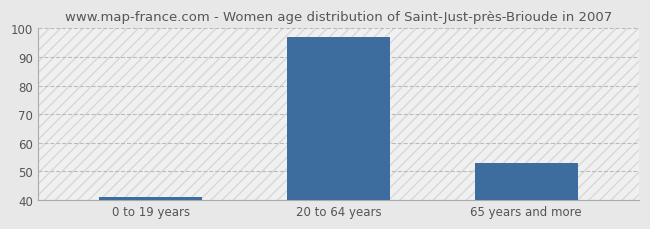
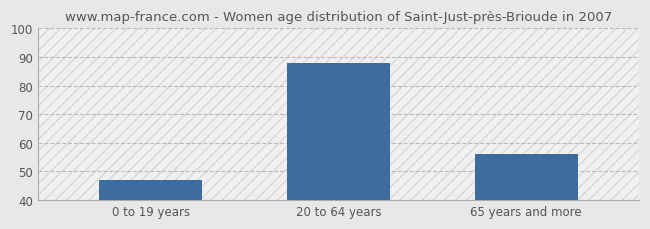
0 to 19 years: 41 -> 47
20 to 64 years: 97 -> 88
65 years and more: 53 -> 56
